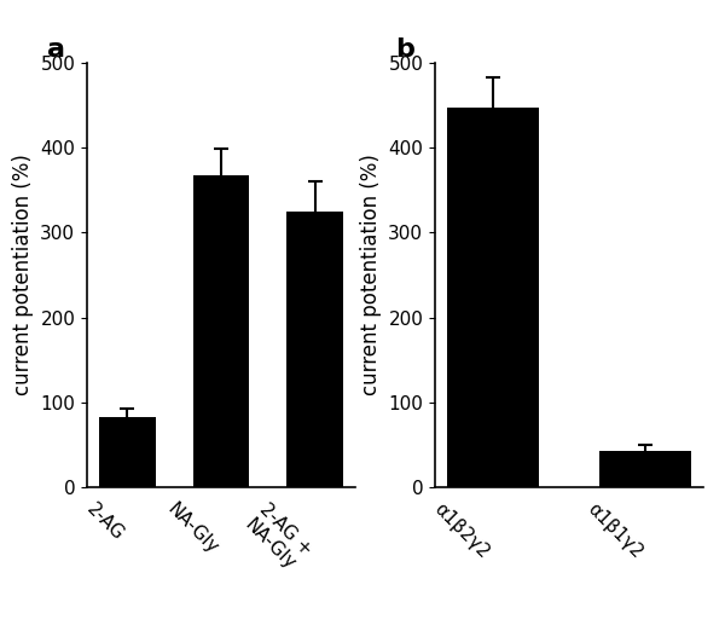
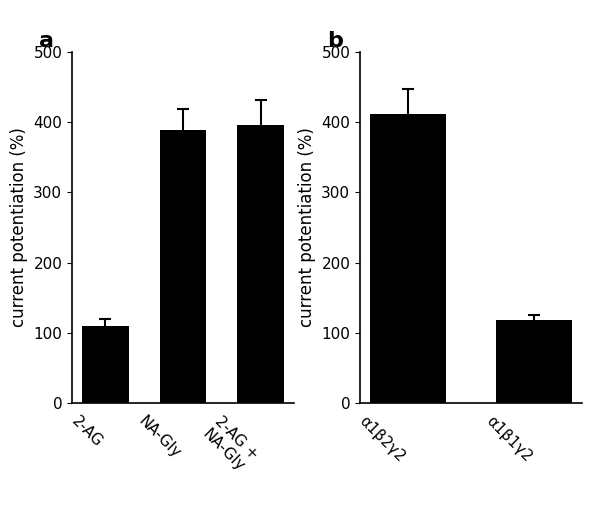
2-AG: 83 -> 110
NA-Gly: 368 -> 388
2-AG + NA-Gly: 325 -> 396
α1β2γ2: 447 -> 412
α1β1γ2: 43 -> 118
